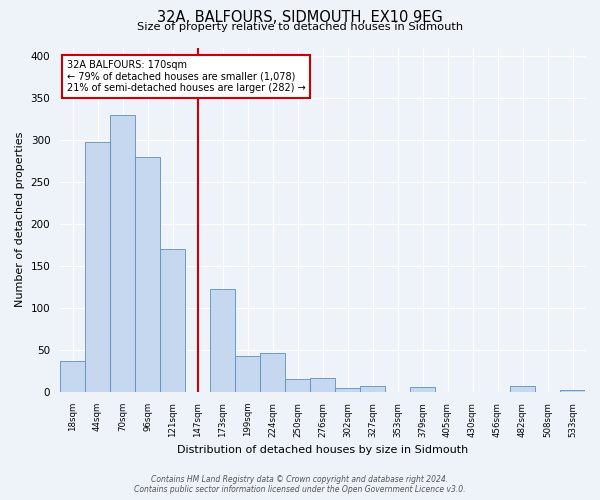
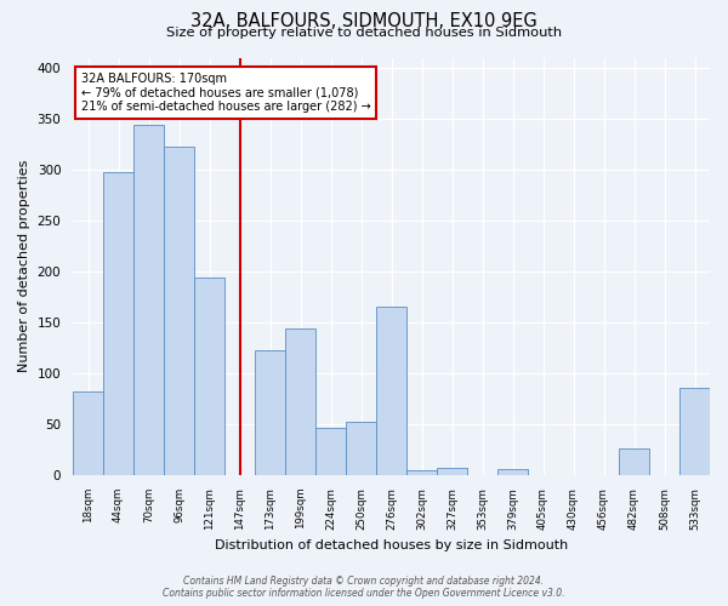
18sqm: 37 -> 82
70sqm: 330 -> 344
96sqm: 280 -> 322
121sqm: 170 -> 194
199sqm: 43 -> 144
250sqm: 16 -> 52
276sqm: 17 -> 166
482sqm: 7 -> 26
533sqm: 2 -> 86
